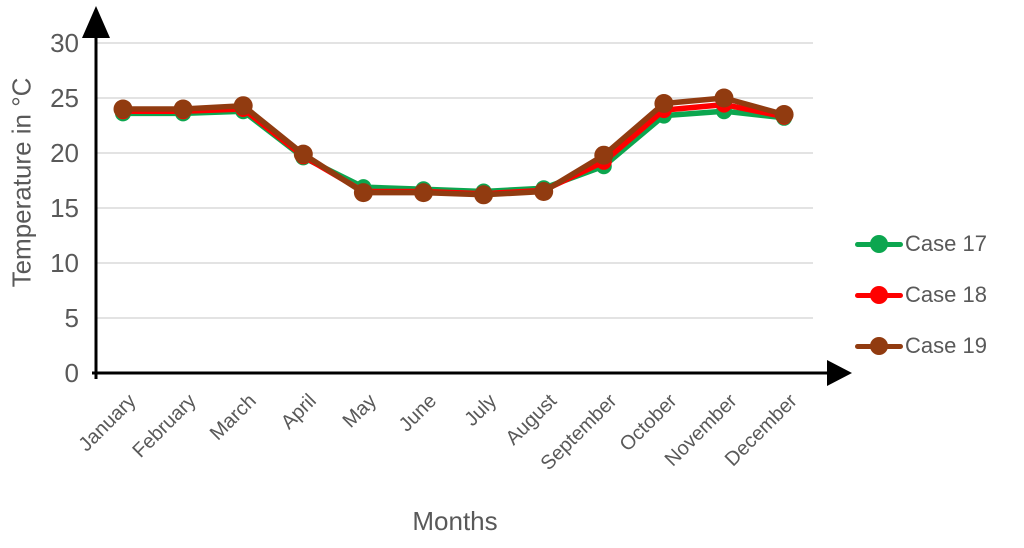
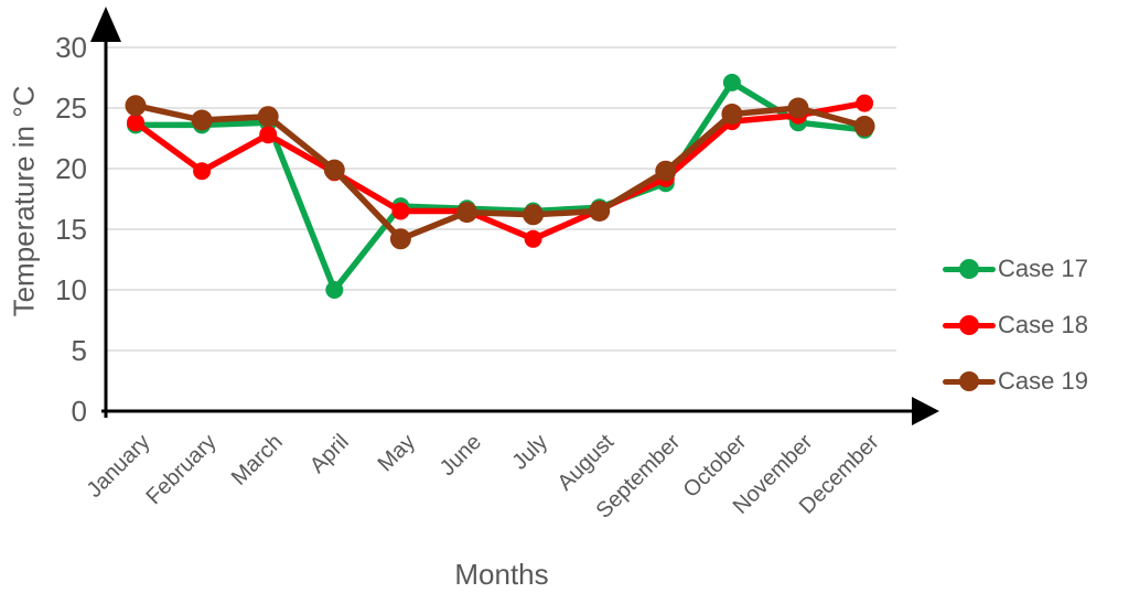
Case 19/January: 24.0 -> 25.2
Case 18/February: 23.8 -> 19.8
Case 18/March: 24.0 -> 22.8
Case 17/April: 19.6 -> 10.0
Case 19/May: 16.4 -> 14.2
Case 18/July: 16.3 -> 14.2
Case 17/October: 23.4 -> 27.1
Case 18/December: 23.3 -> 25.4
